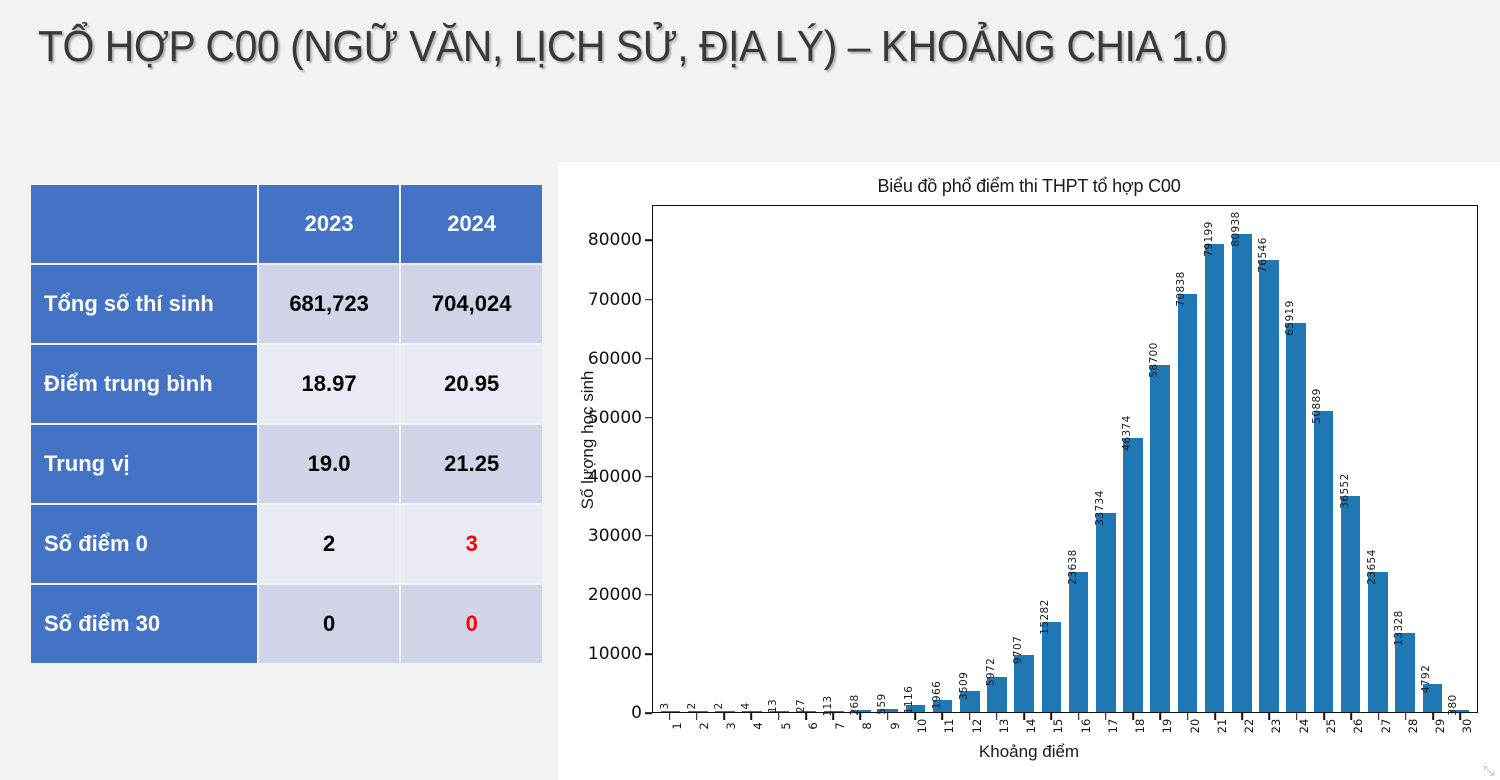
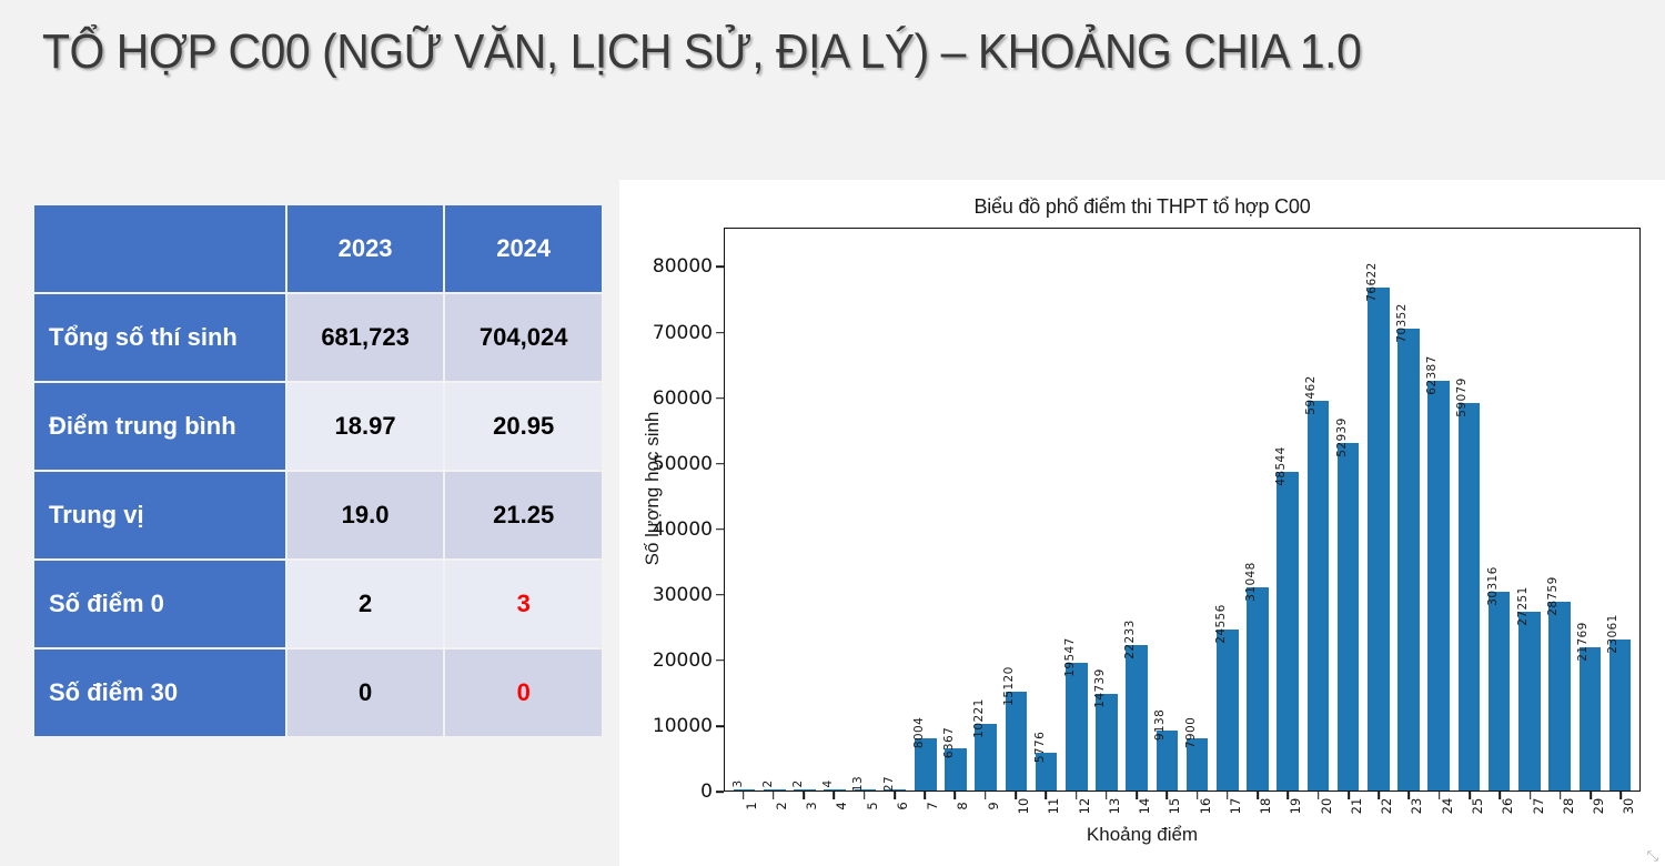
7: 113 -> 8004
8: 268 -> 6367
9: 559 -> 10221
10: 1116 -> 15120
11: 1966 -> 5776
12: 3509 -> 19547
13: 5972 -> 14739
14: 9707 -> 22233
15: 15282 -> 9138
16: 23638 -> 7900
17: 33734 -> 24556
18: 46374 -> 31048
19: 58700 -> 48544
20: 70838 -> 59462
21: 79199 -> 52939
22: 80938 -> 76622
23: 76546 -> 70352
24: 65919 -> 62387
25: 50889 -> 59079
26: 36552 -> 30316
27: 23654 -> 27251
28: 13328 -> 28759
29: 4792 -> 21769
30: 380 -> 23061
